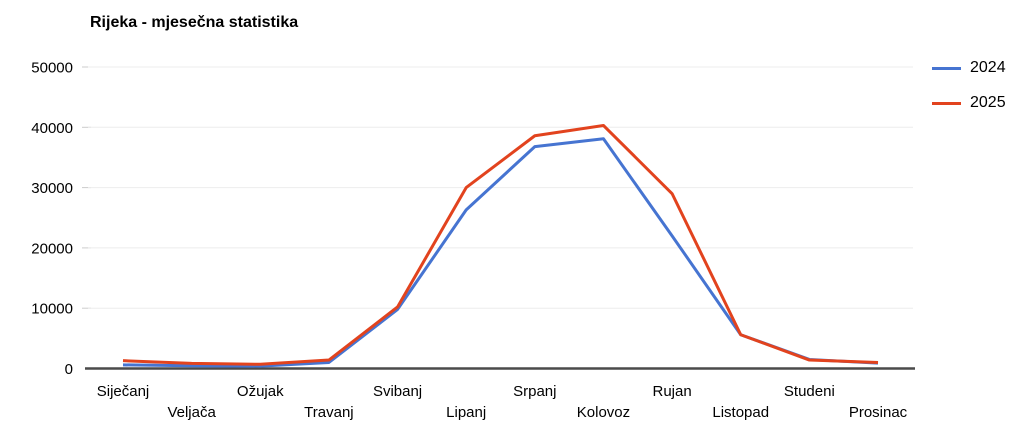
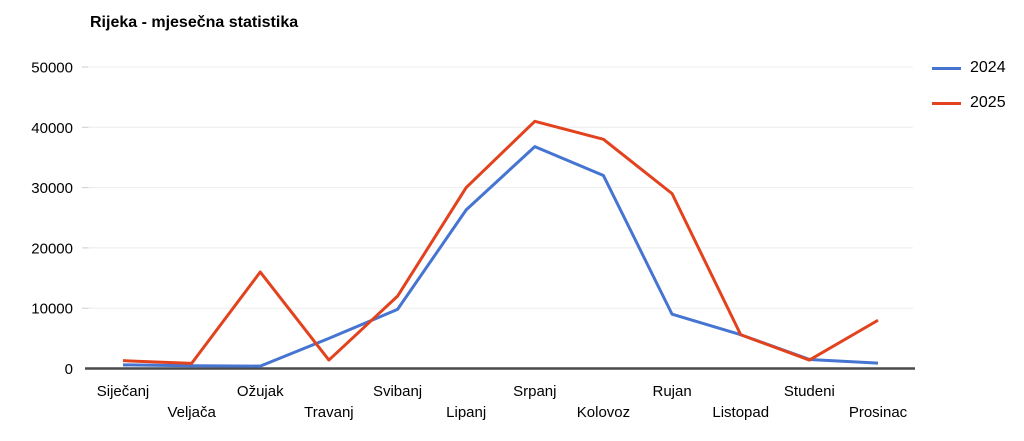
2025/Ožujak: 1000 -> 16000
2024/Travanj: 1000 -> 5000
2025/Svibanj: 10000 -> 12000
2025/Srpanj: 39000 -> 41000
2024/Kolovoz: 38000 -> 32000
2025/Kolovoz: 40000 -> 38000
2024/Rujan: 22000 -> 9000
2025/Prosinac: 1000 -> 8000
